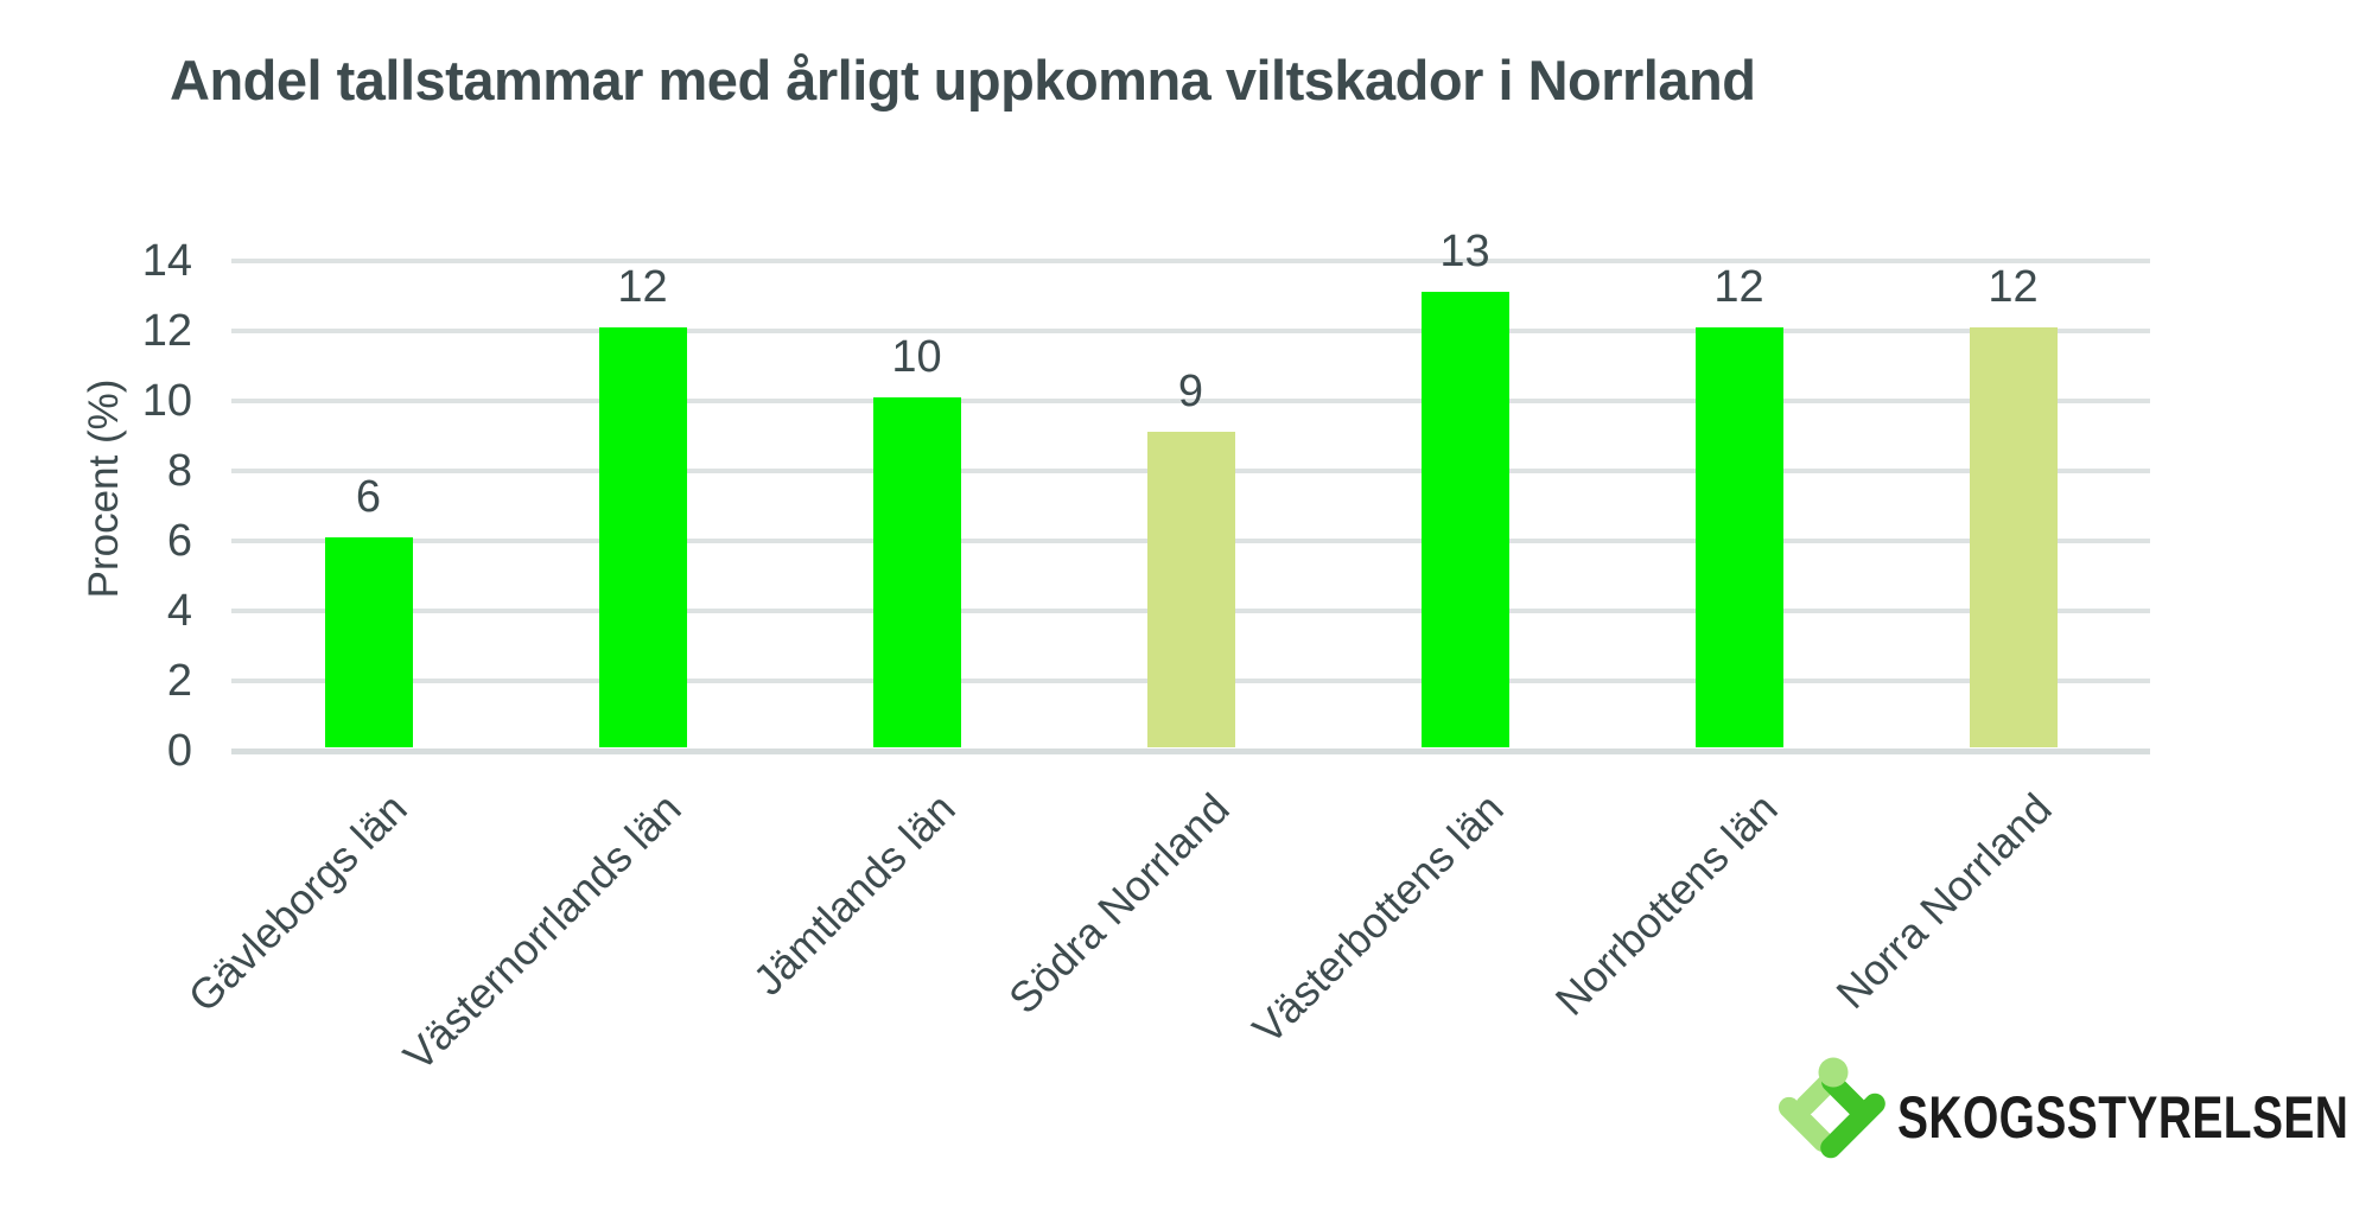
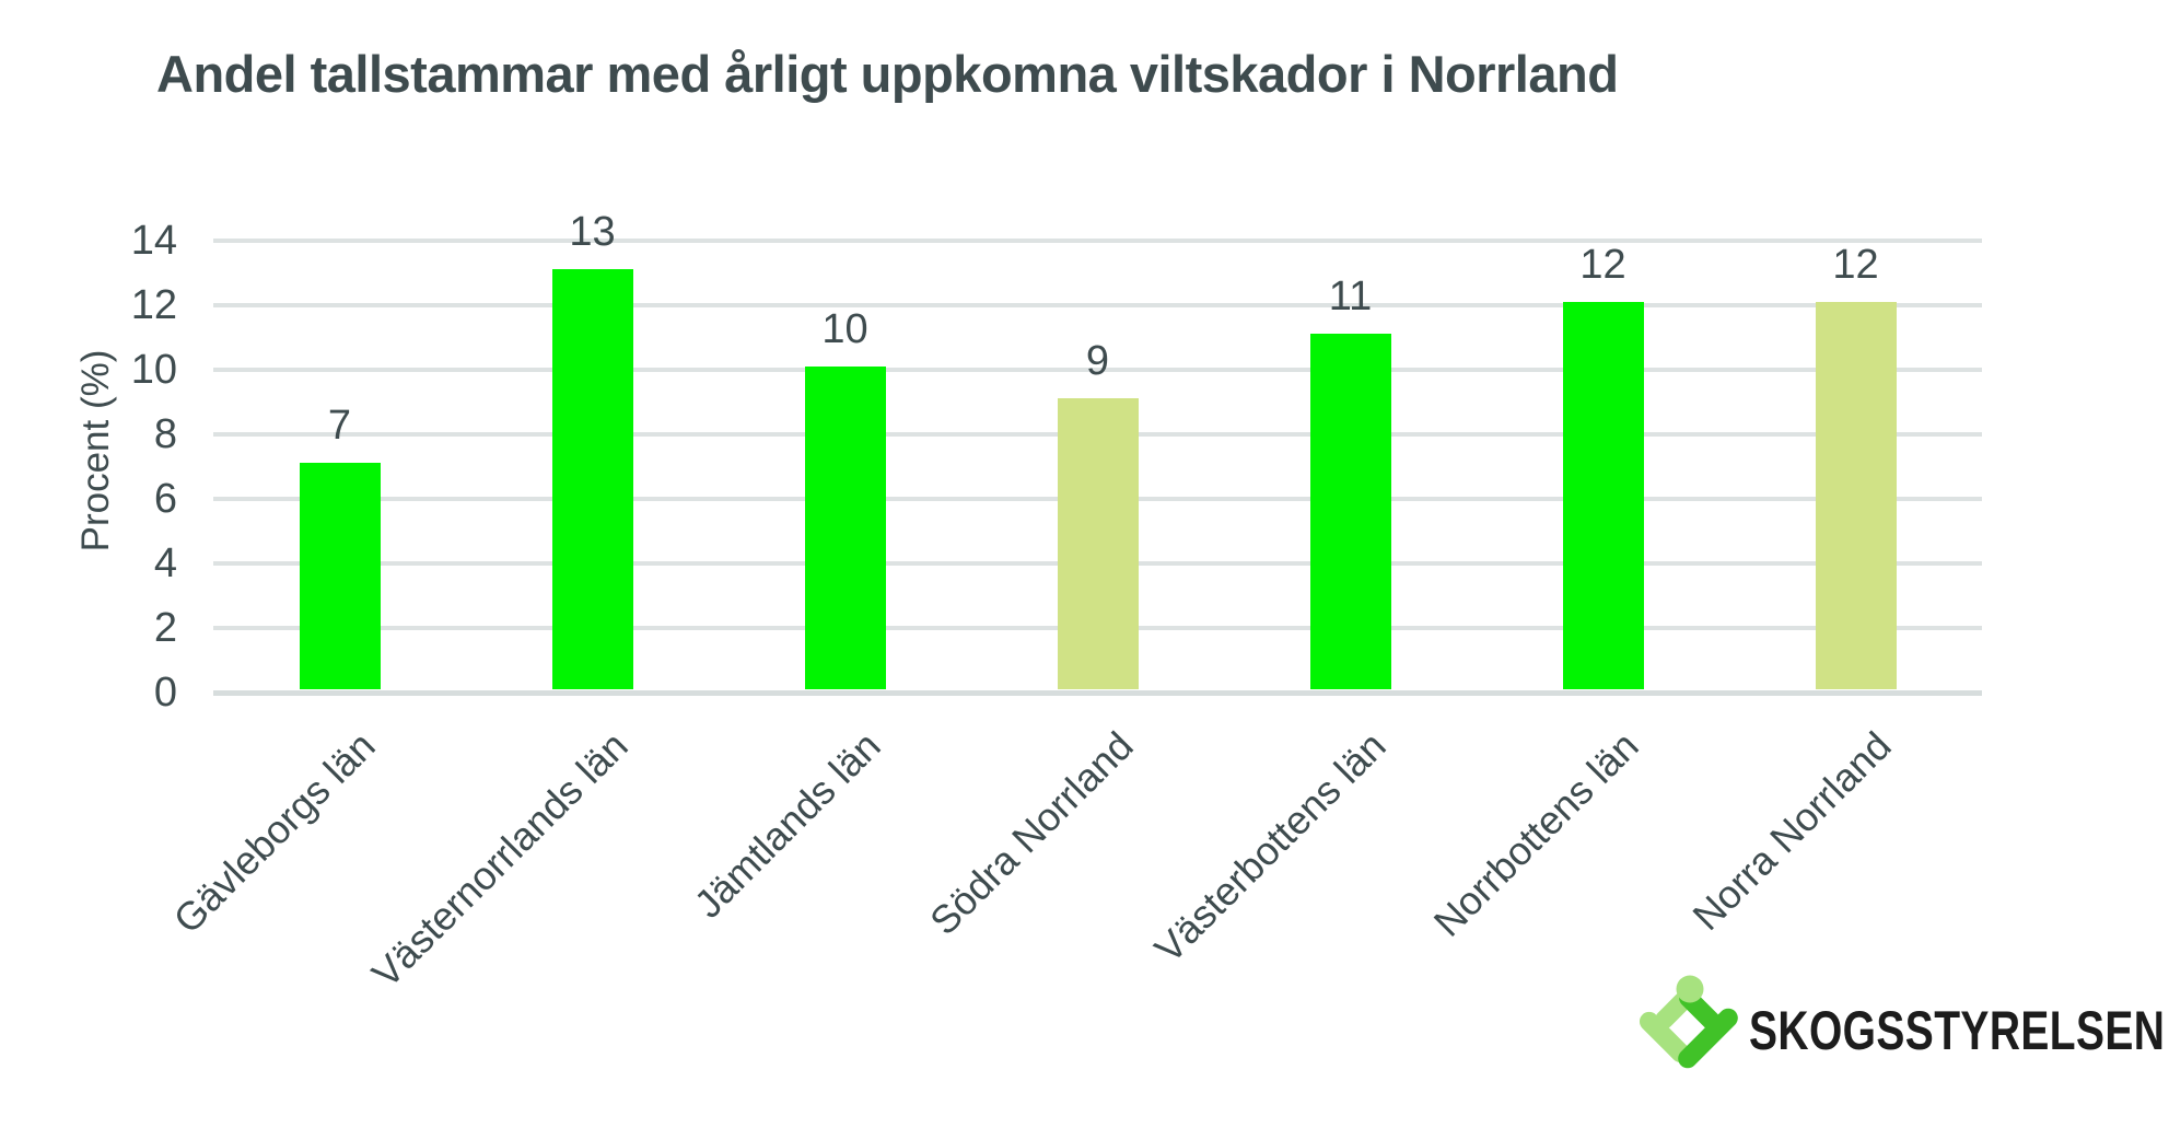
Gävleborgs län: 6 -> 7
Västernorrlands län: 12 -> 13
Västerbottens län: 13 -> 11
